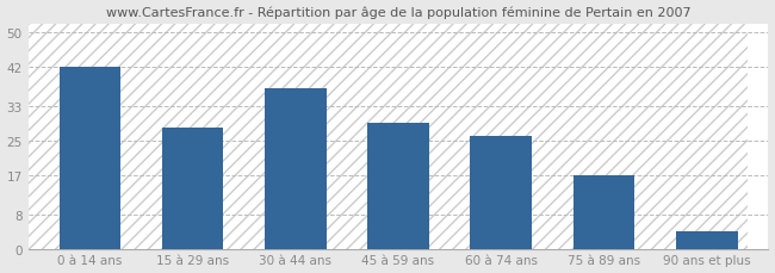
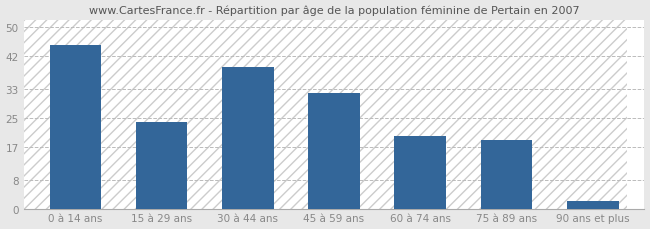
0 à 14 ans: 42 -> 45
15 à 29 ans: 28 -> 24
30 à 44 ans: 37 -> 39
45 à 59 ans: 29 -> 32
60 à 74 ans: 26 -> 20
75 à 89 ans: 17 -> 19
90 ans et plus: 4 -> 2
